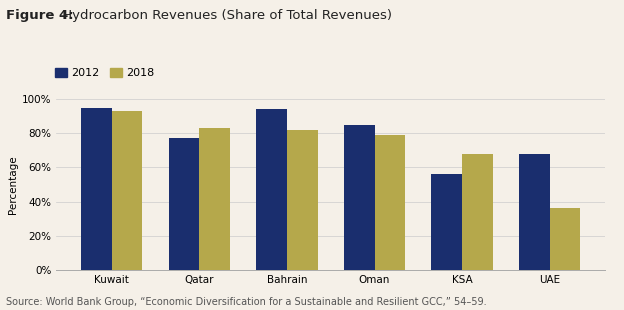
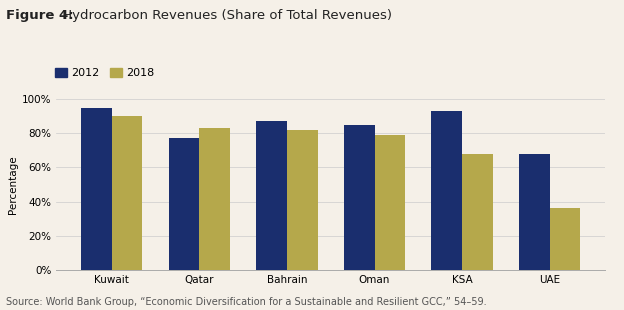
2018/Kuwait: 93% -> 90%
2012/Bahrain: 94% -> 87%
2012/KSA: 56% -> 93%
